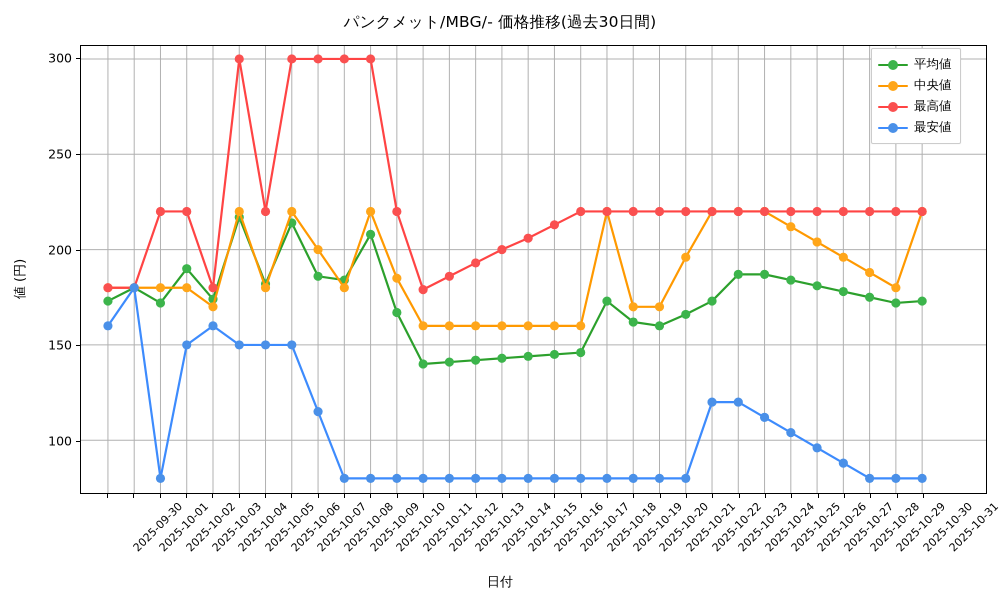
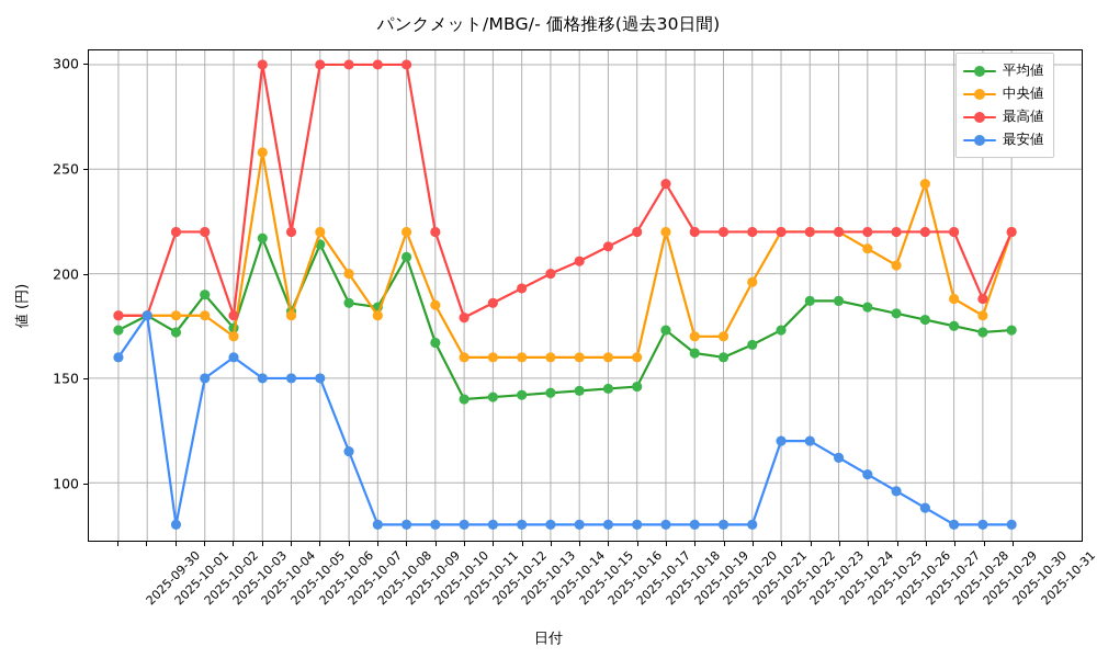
中央値/2025-10-05: 220 -> 258
最高値/2025-10-19: 220 -> 243
中央値/2025-10-28: 196 -> 243
最高値/2025-10-30: 220 -> 188
